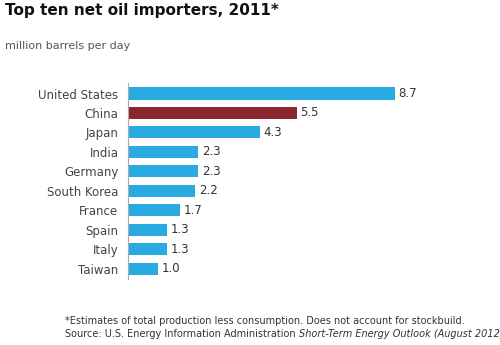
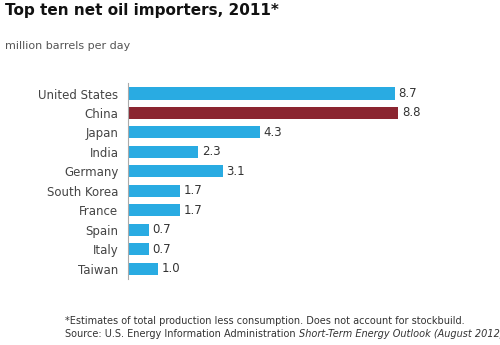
China: 5.5 -> 8.8
Germany: 2.3 -> 3.1
South Korea: 2.2 -> 1.7
Spain: 1.3 -> 0.7
Italy: 1.3 -> 0.7
